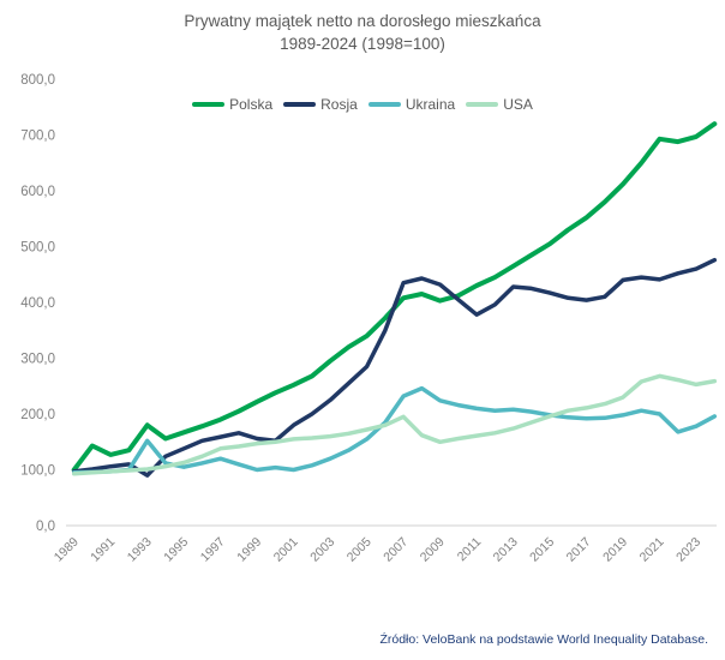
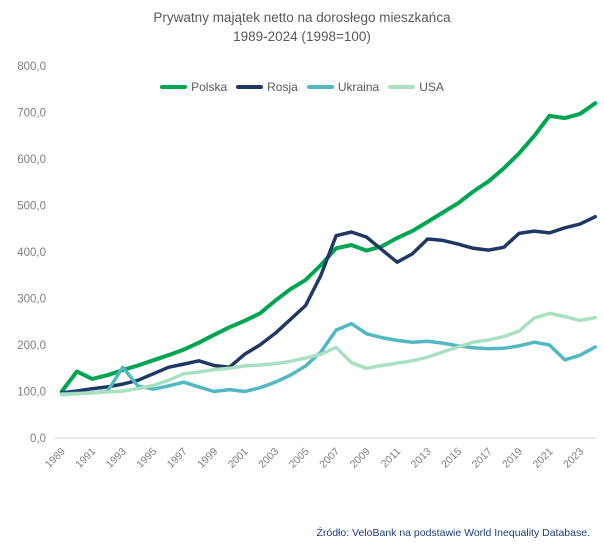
Polska/1993: 180 -> 150
Rosja/1993: 90 -> 120
